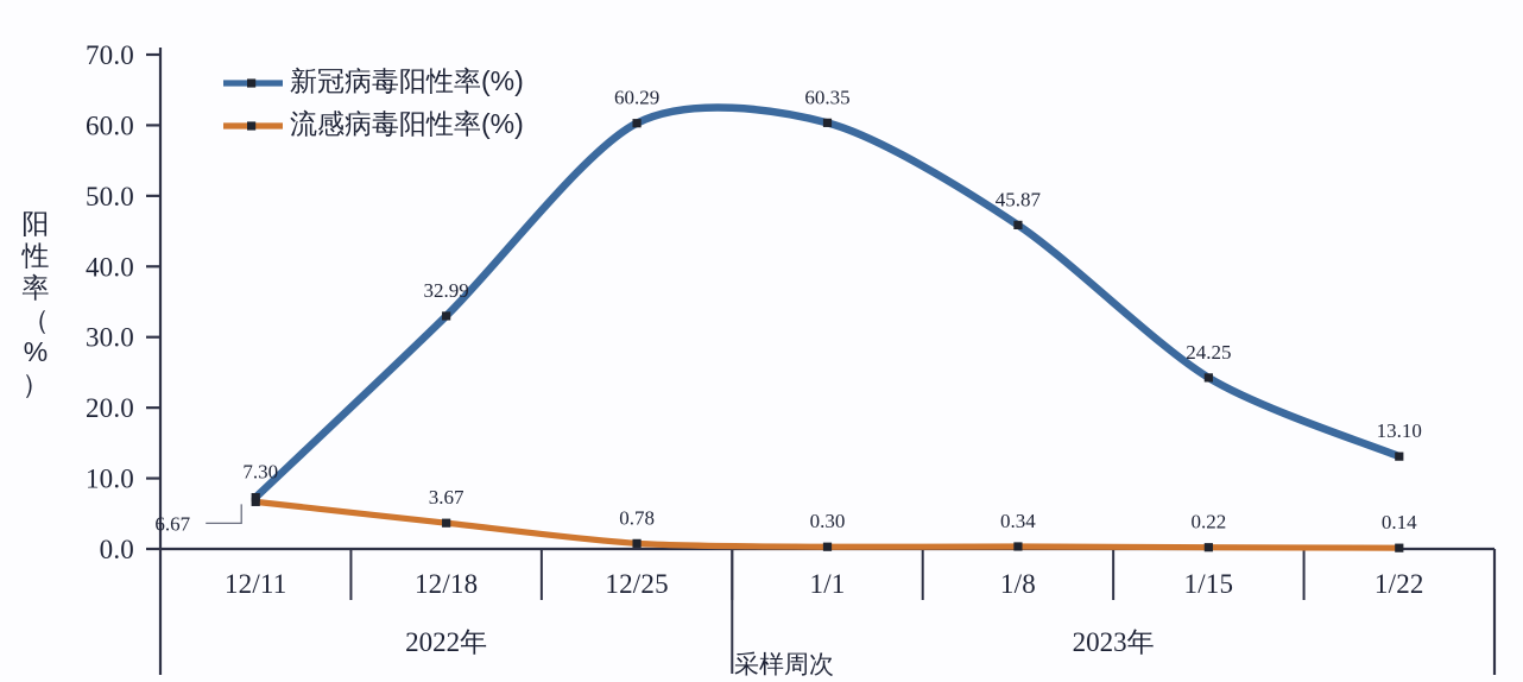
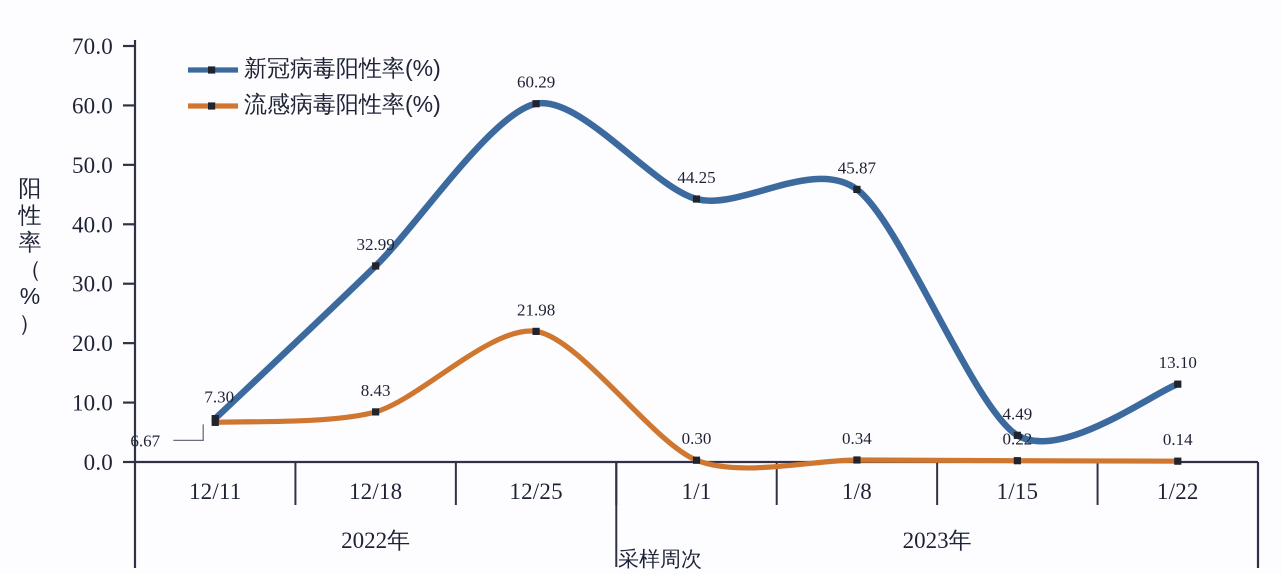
流感病毒阳性率(%)/12/18: 3.67 -> 8.43
流感病毒阳性率(%)/12/25: 0.78 -> 21.98
新冠病毒阳性率(%)/1/1: 60.35 -> 44.25
新冠病毒阳性率(%)/1/15: 24.25 -> 4.49
